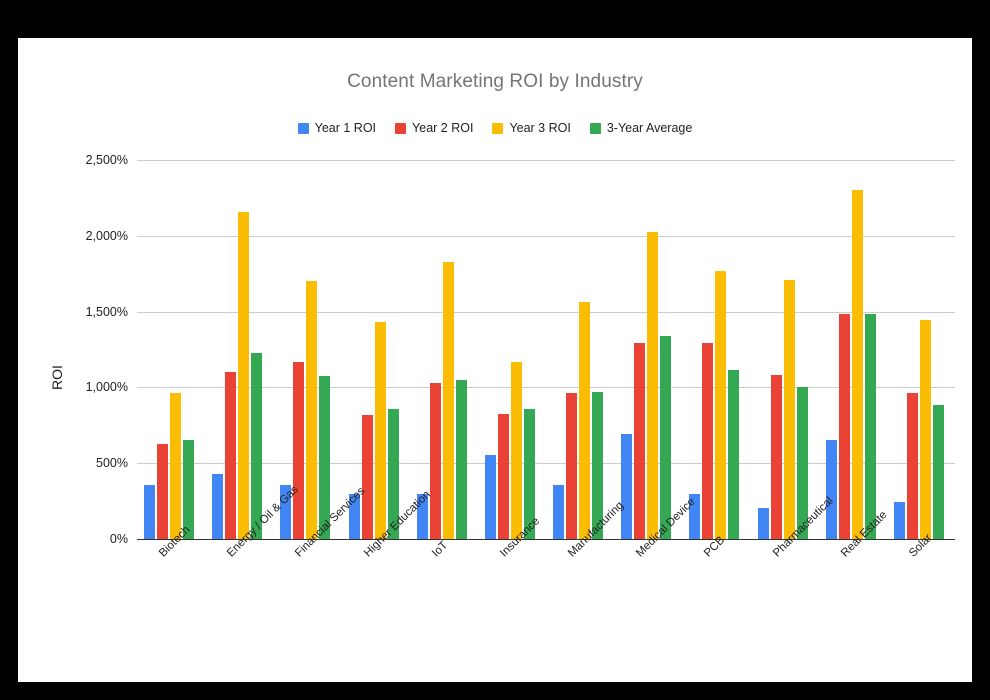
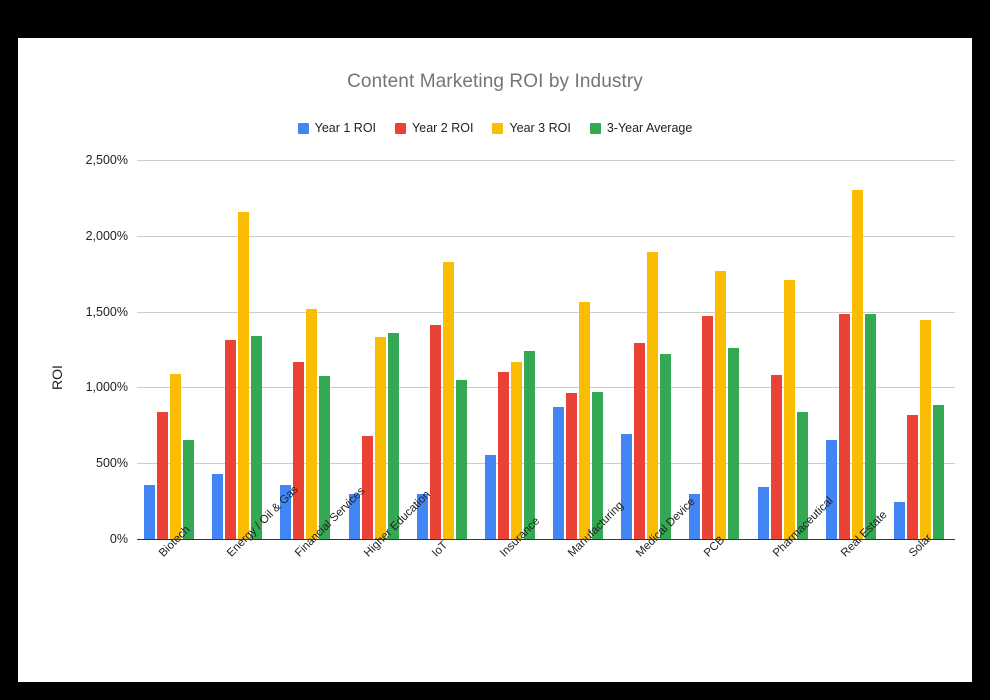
Year 2 ROI/Biotech: 620% -> 840%
Year 3 ROI/Biotech: 960% -> 1090%
Year 2 ROI/Energy / Oil & Gas: 1100% -> 1310%
3-Year Average/Energy / Oil & Gas: 1230% -> 1340%
Year 3 ROI/Financial Services: 1700% -> 1520%
Year 2 ROI/Higher Education: 820% -> 680%
Year 3 ROI/Higher Education: 1430% -> 1330%
3-Year Average/Higher Education: 860% -> 1360%
Year 2 ROI/IoT: 1030% -> 1410%
Year 2 ROI/Insurance: 820% -> 1100%
3-Year Average/Insurance: 860% -> 1240%
Year 1 ROI/Manufacturing: 360% -> 870%
Year 3 ROI/Medical Device: 2020% -> 1890%
3-Year Average/Medical Device: 1340% -> 1220%
Year 2 ROI/PCB: 1300% -> 1470%
3-Year Average/PCB: 1120% -> 1260%
Year 1 ROI/Pharmaceutical: 200% -> 340%
3-Year Average/Pharmaceutical: 1000% -> 840%
Year 2 ROI/Solar: 960% -> 820%
